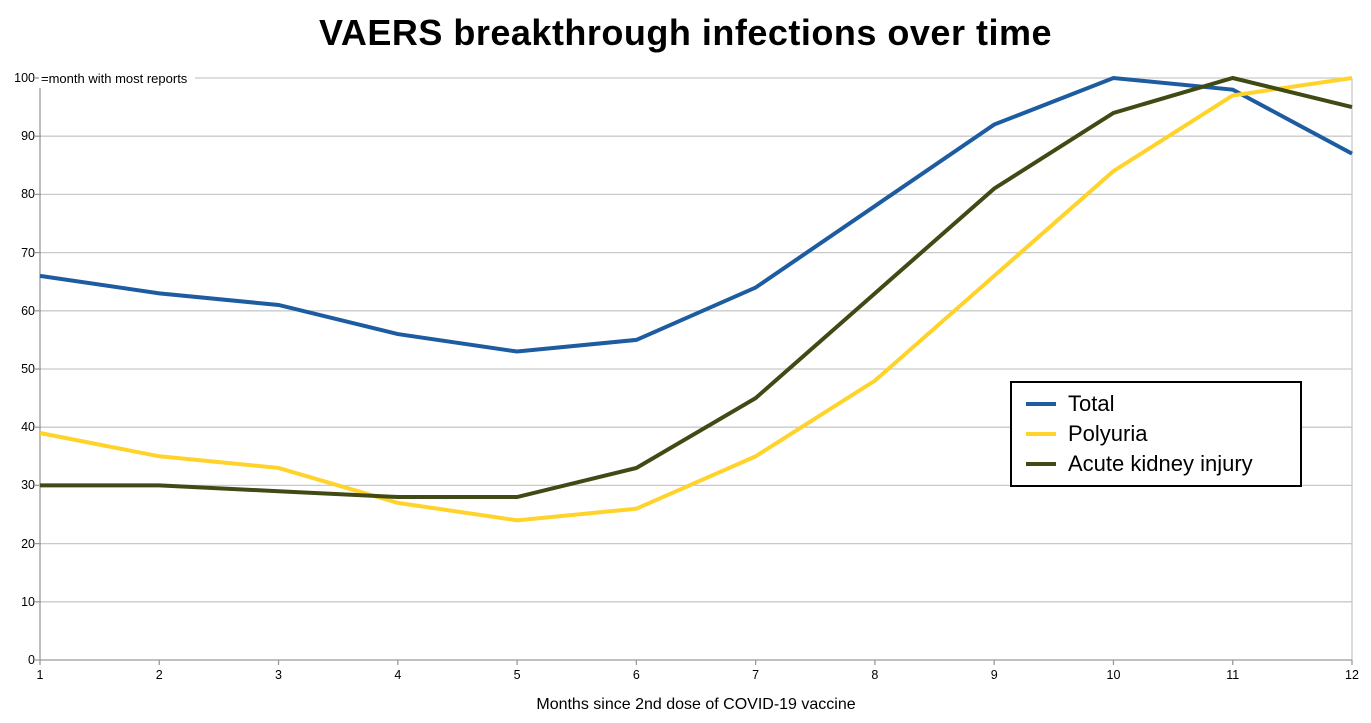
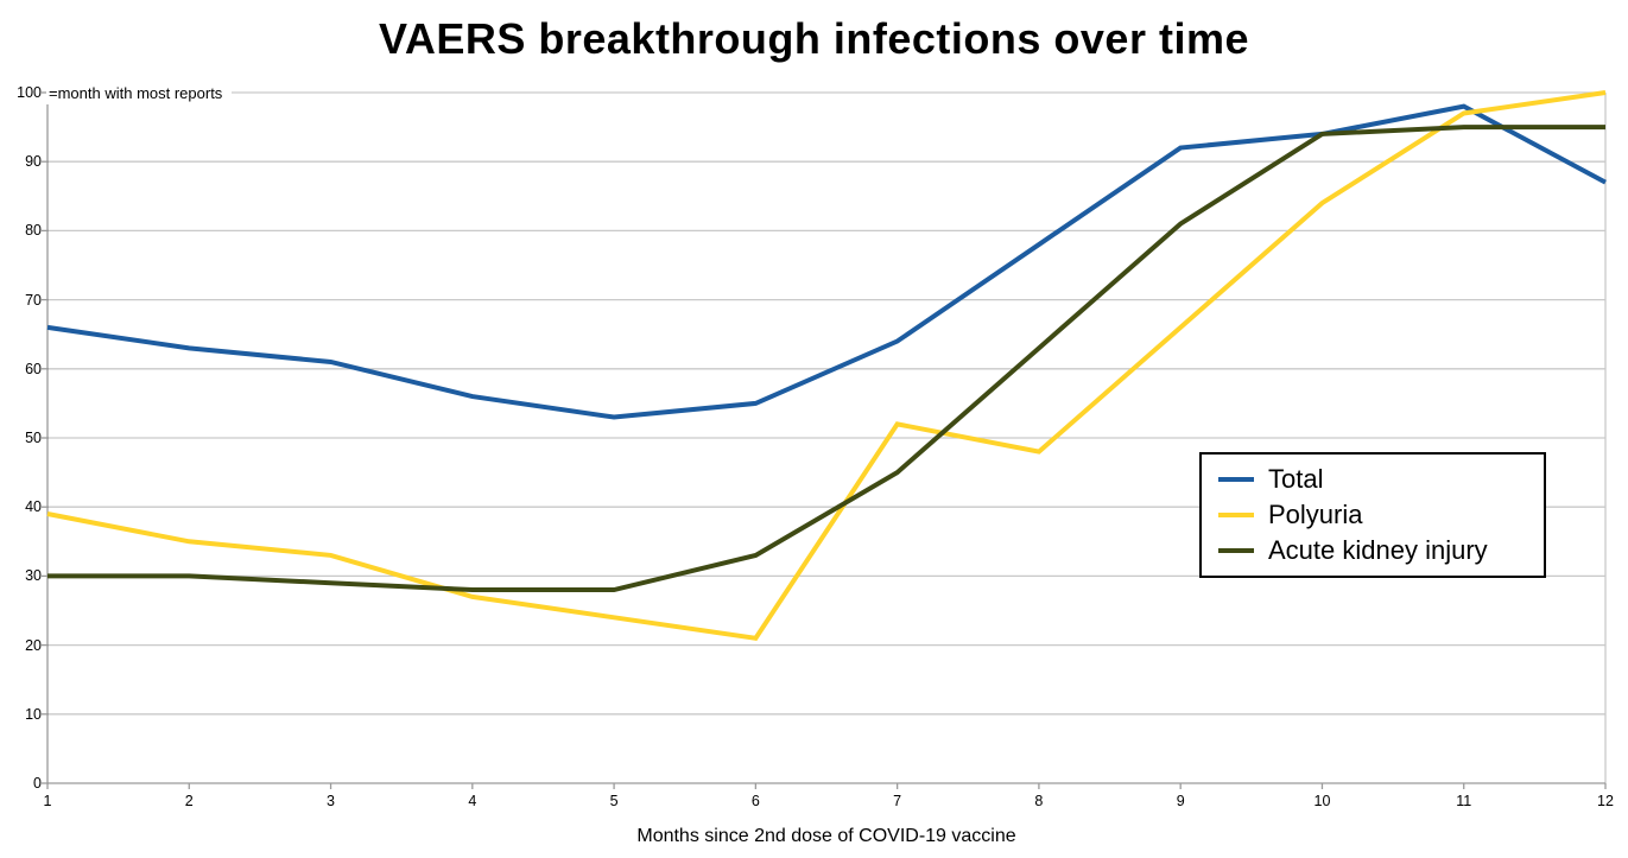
Polyuria/6: 26 -> 21
Polyuria/7: 35 -> 52
Total/10: 100 -> 94
Acute kidney injury/11: 100 -> 95
